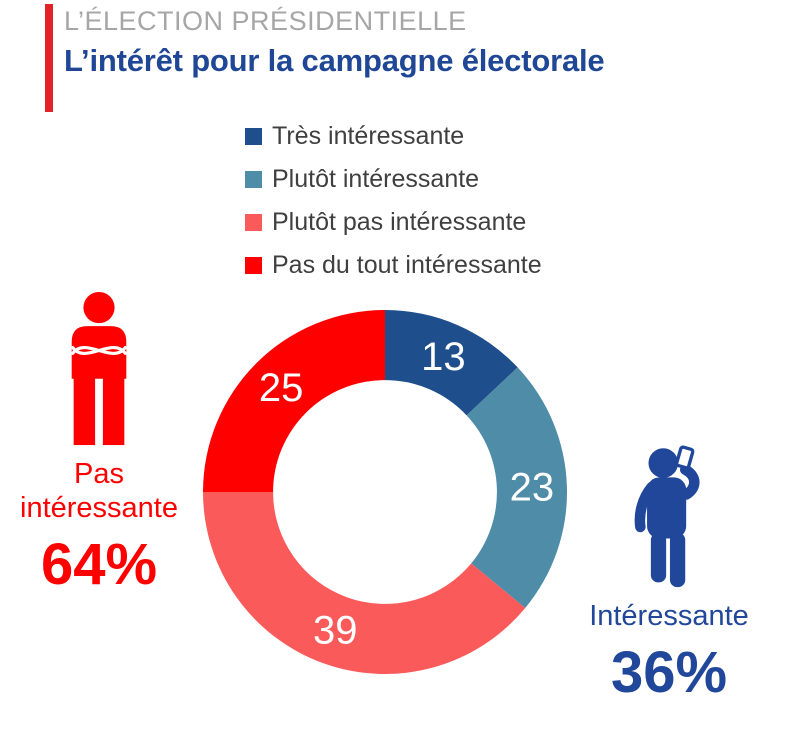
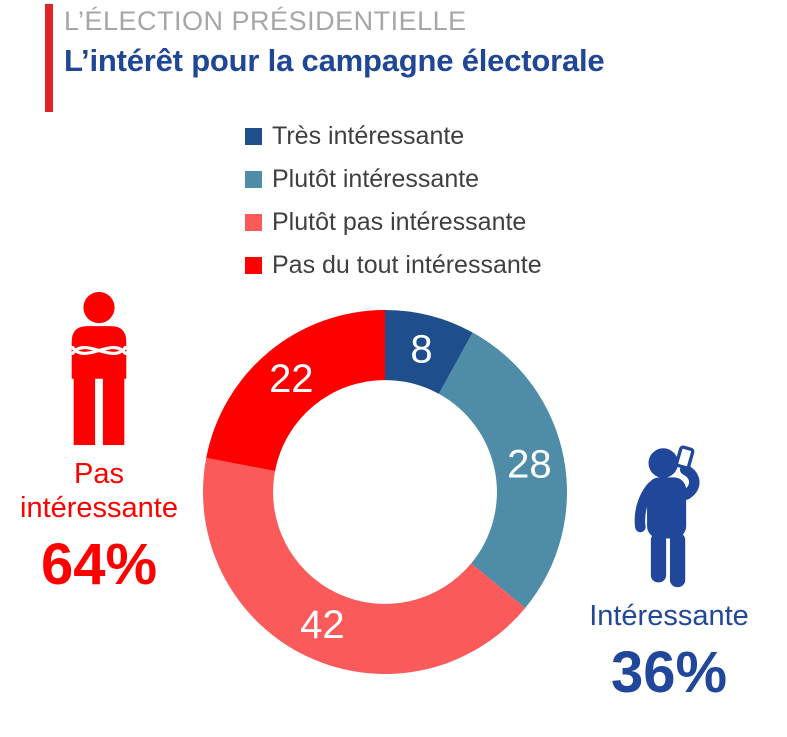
Très intéressante: 13 -> 8
Plutôt intéressante: 23 -> 28
Plutôt pas intéressante: 39 -> 42
Pas du tout intéressante: 25 -> 22
